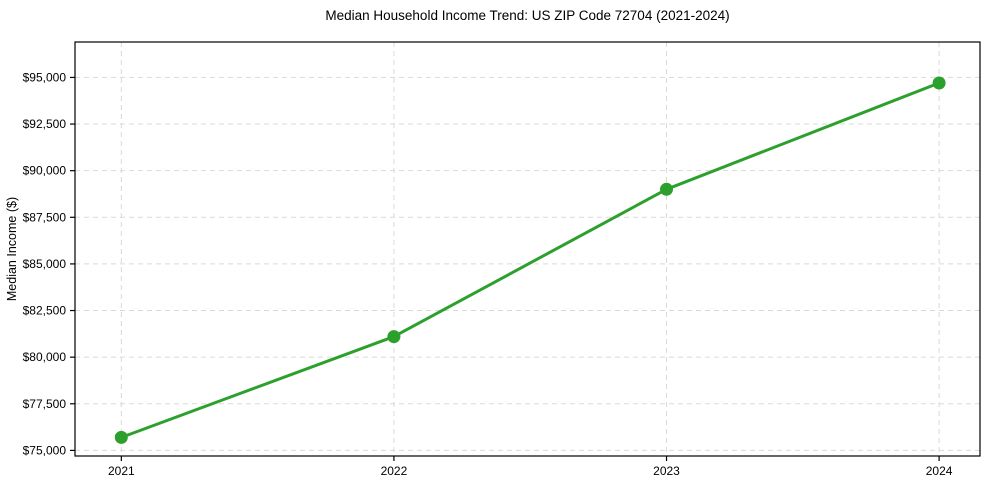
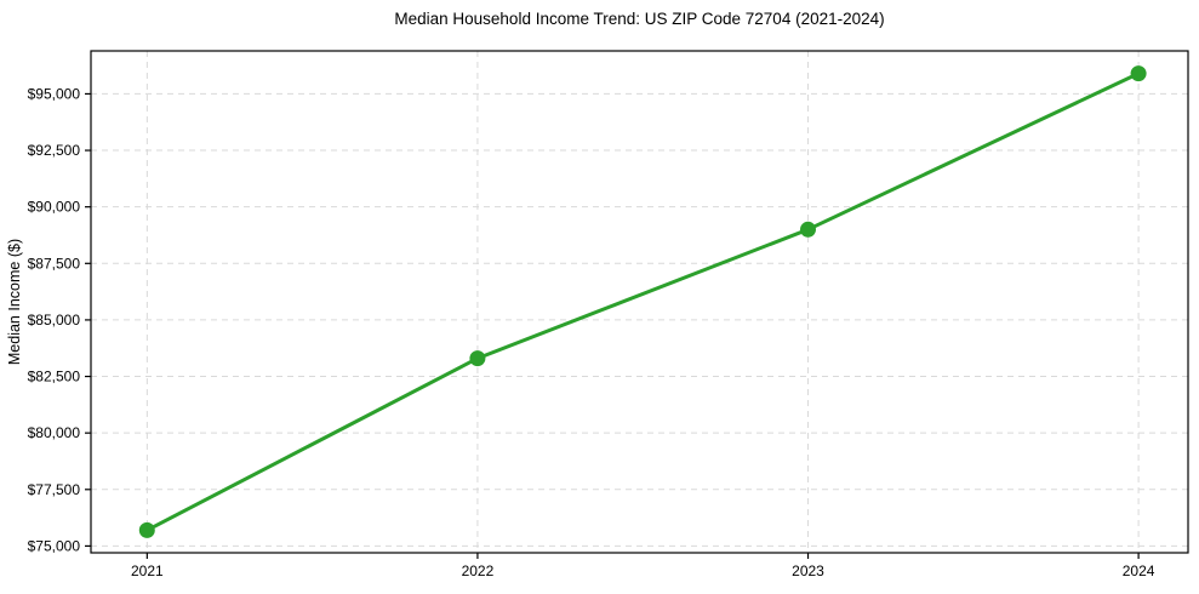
2022: $81100 -> $83300
2024: $94700 -> $95900
